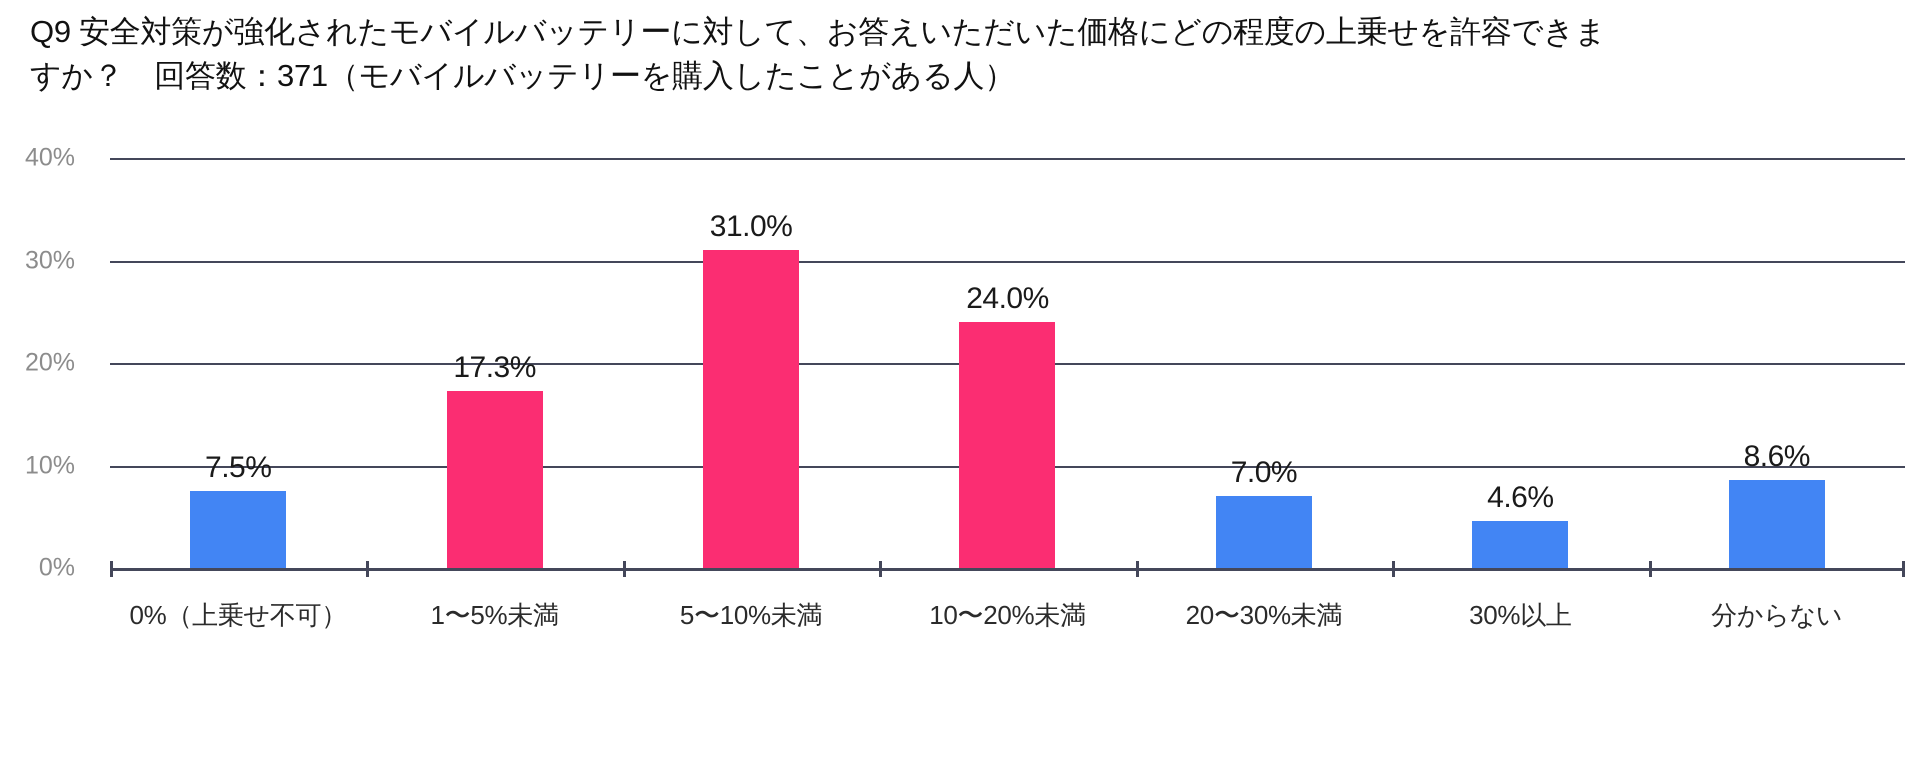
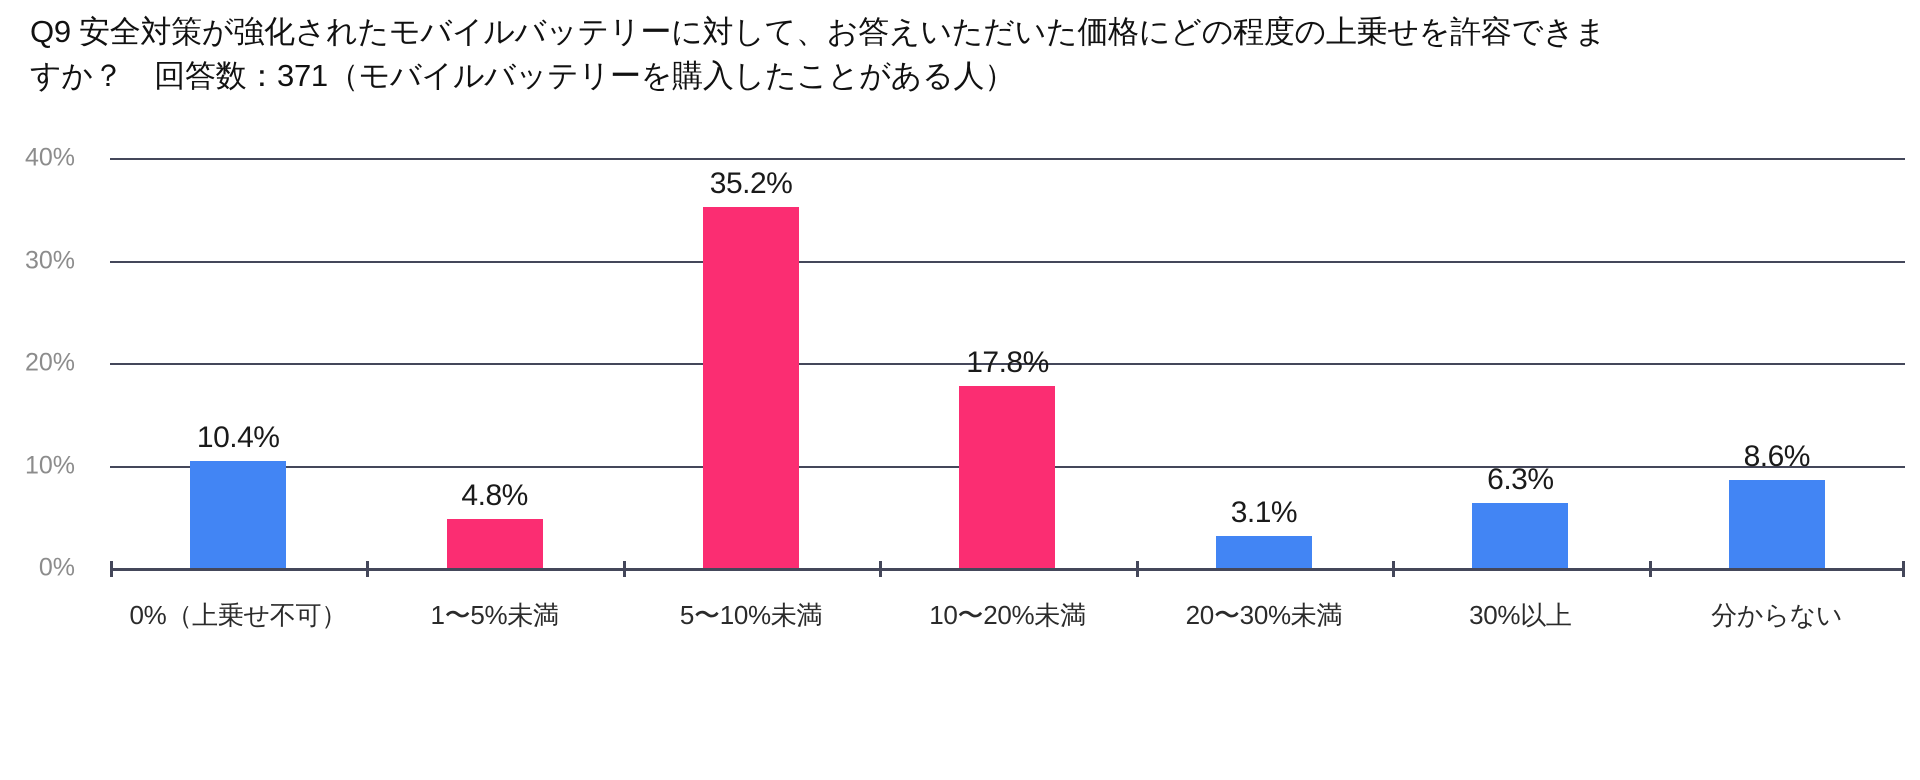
0%（上乗せ不可）: 7.5% -> 10.4%
1〜5%未満: 17.3% -> 4.8%
5〜10%未満: 31.0% -> 35.2%
10〜20%未満: 24.0% -> 17.8%
20〜30%未満: 7.0% -> 3.1%
30%以上: 4.6% -> 6.3%
